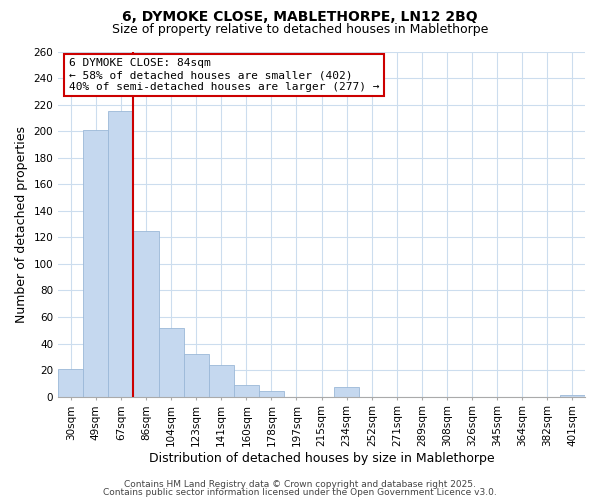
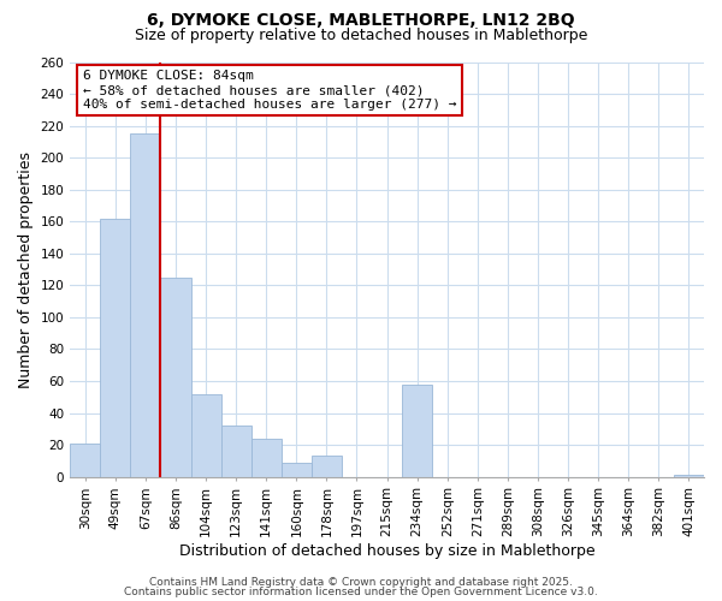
49sqm: 201 -> 162
178sqm: 4 -> 13
234sqm: 7 -> 58
